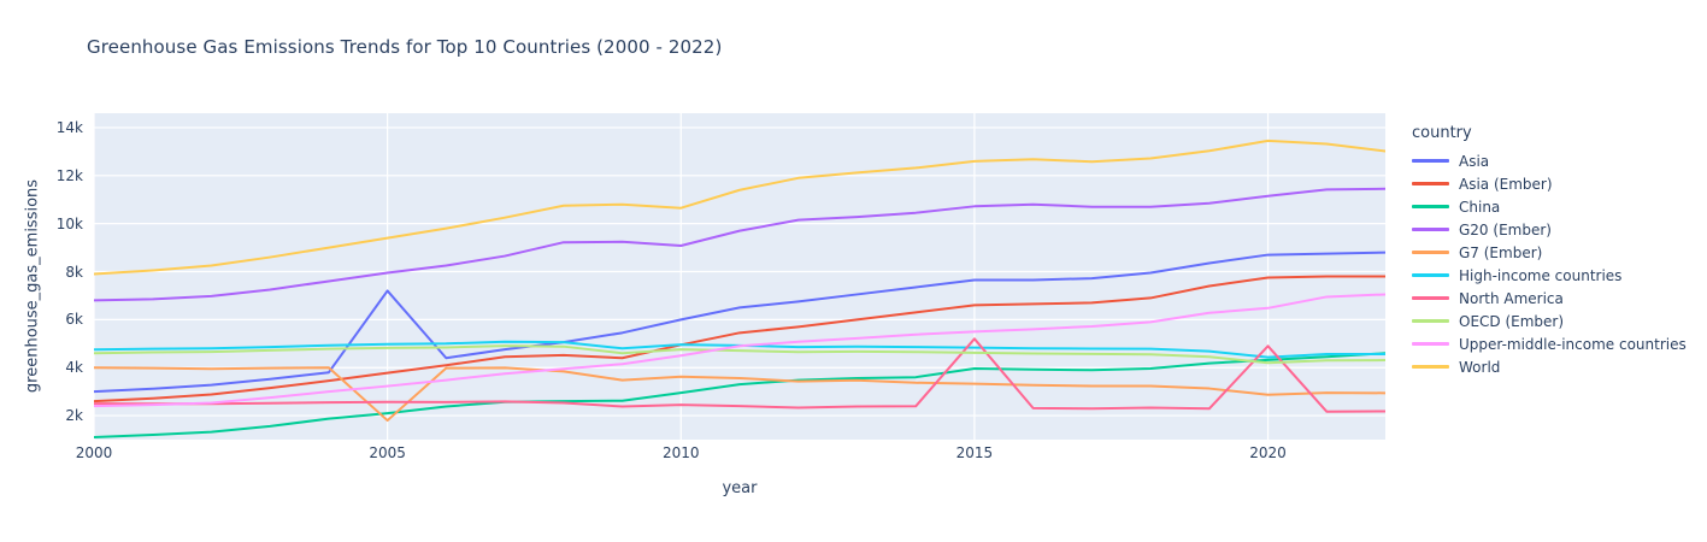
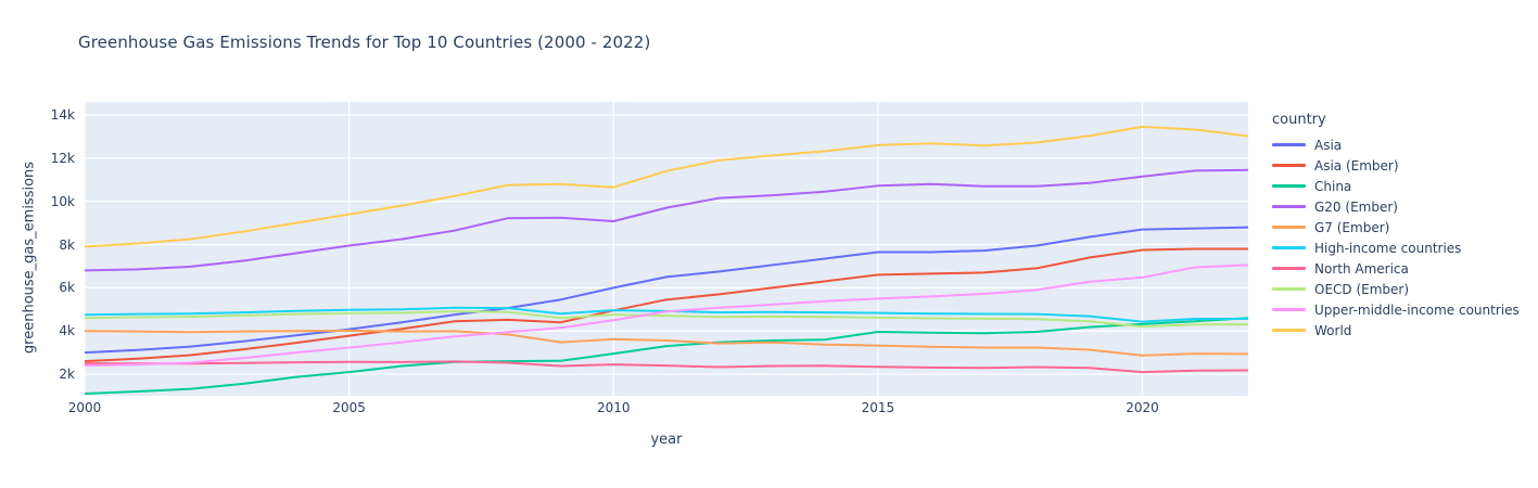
Asia/2005: 7.2k -> 4.1k
G7 (Ember)/2005: 1.8k -> 4.0k
North America/2015: 5.2k -> 2.3k
North America/2020: 4.9k -> 2.1k
